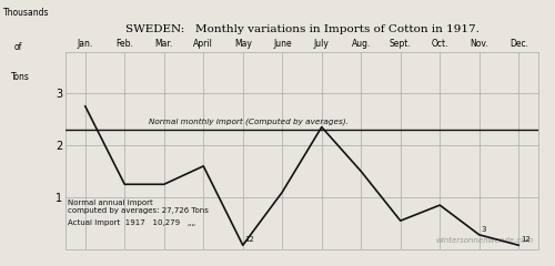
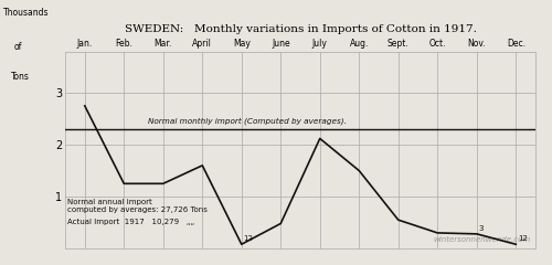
June: 1.10 -> 0.48
July: 2.35 -> 2.12
Oct.: 0.85 -> 0.30
